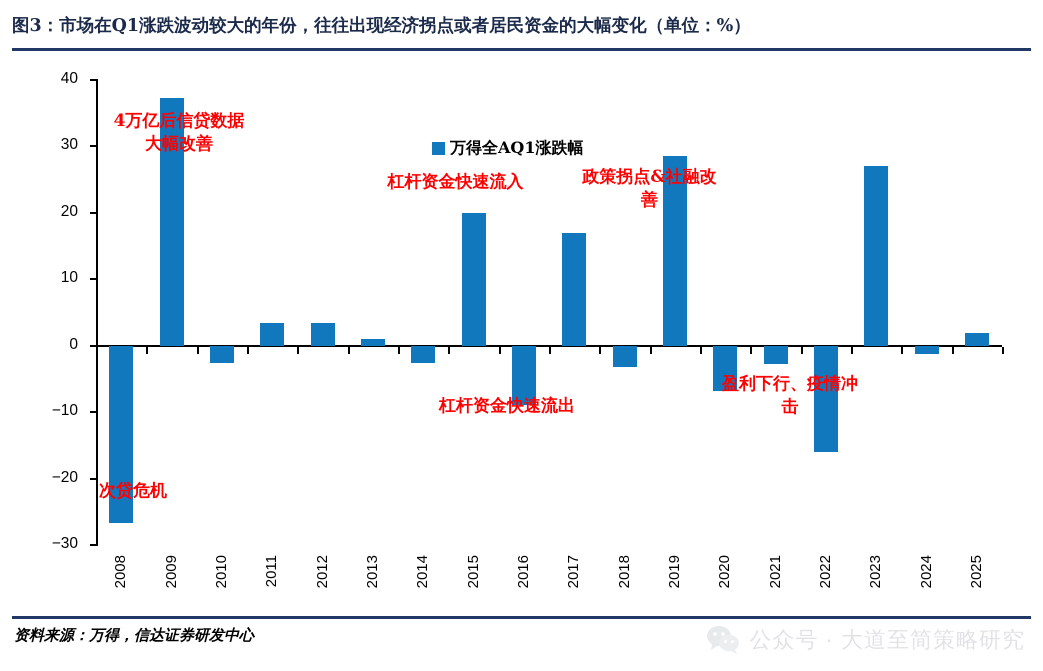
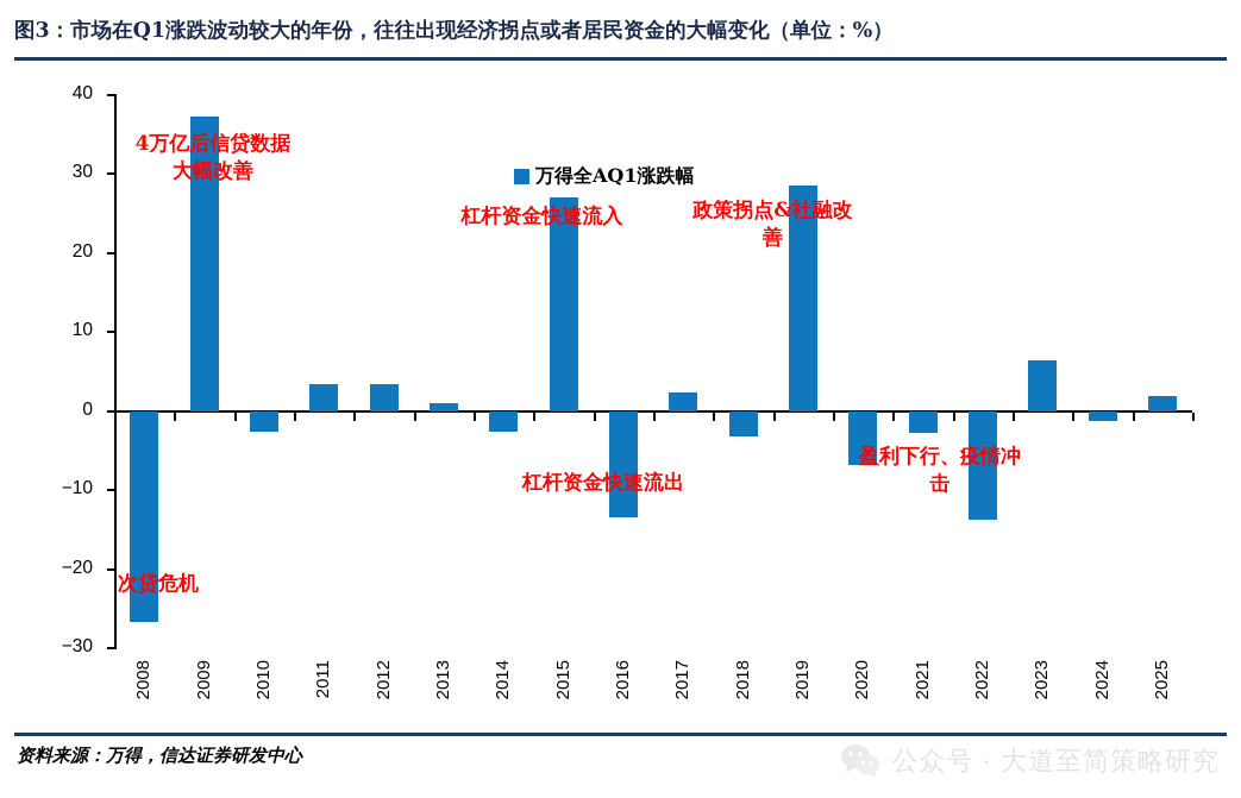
2015: 20 -> 27
2016: -9 -> -13
2017: 17 -> 2
2022: -16 -> -14
2023: 27 -> 6
